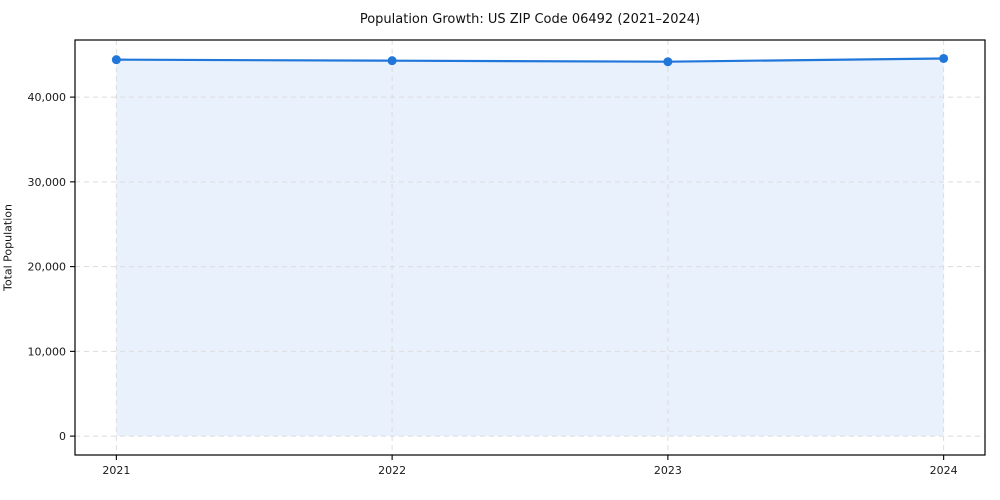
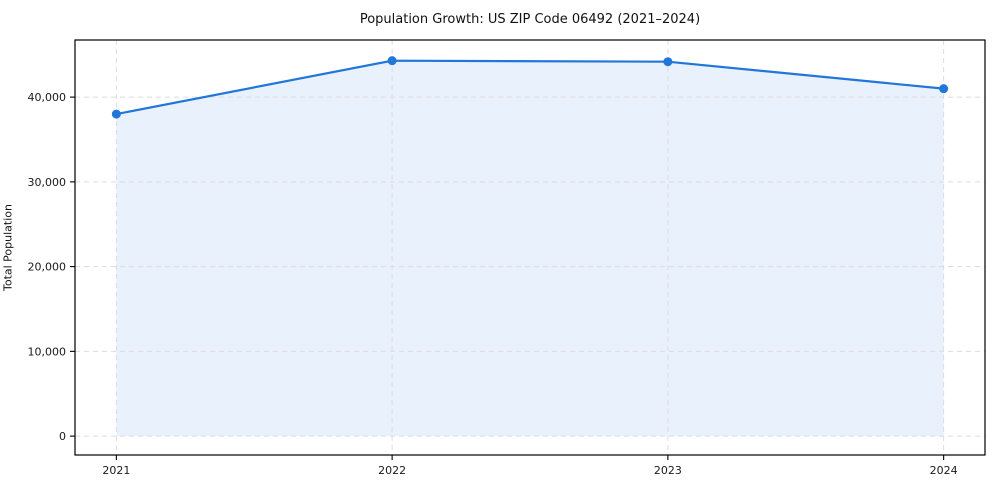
2021: 44000 -> 38000
2024: 45000 -> 41000
